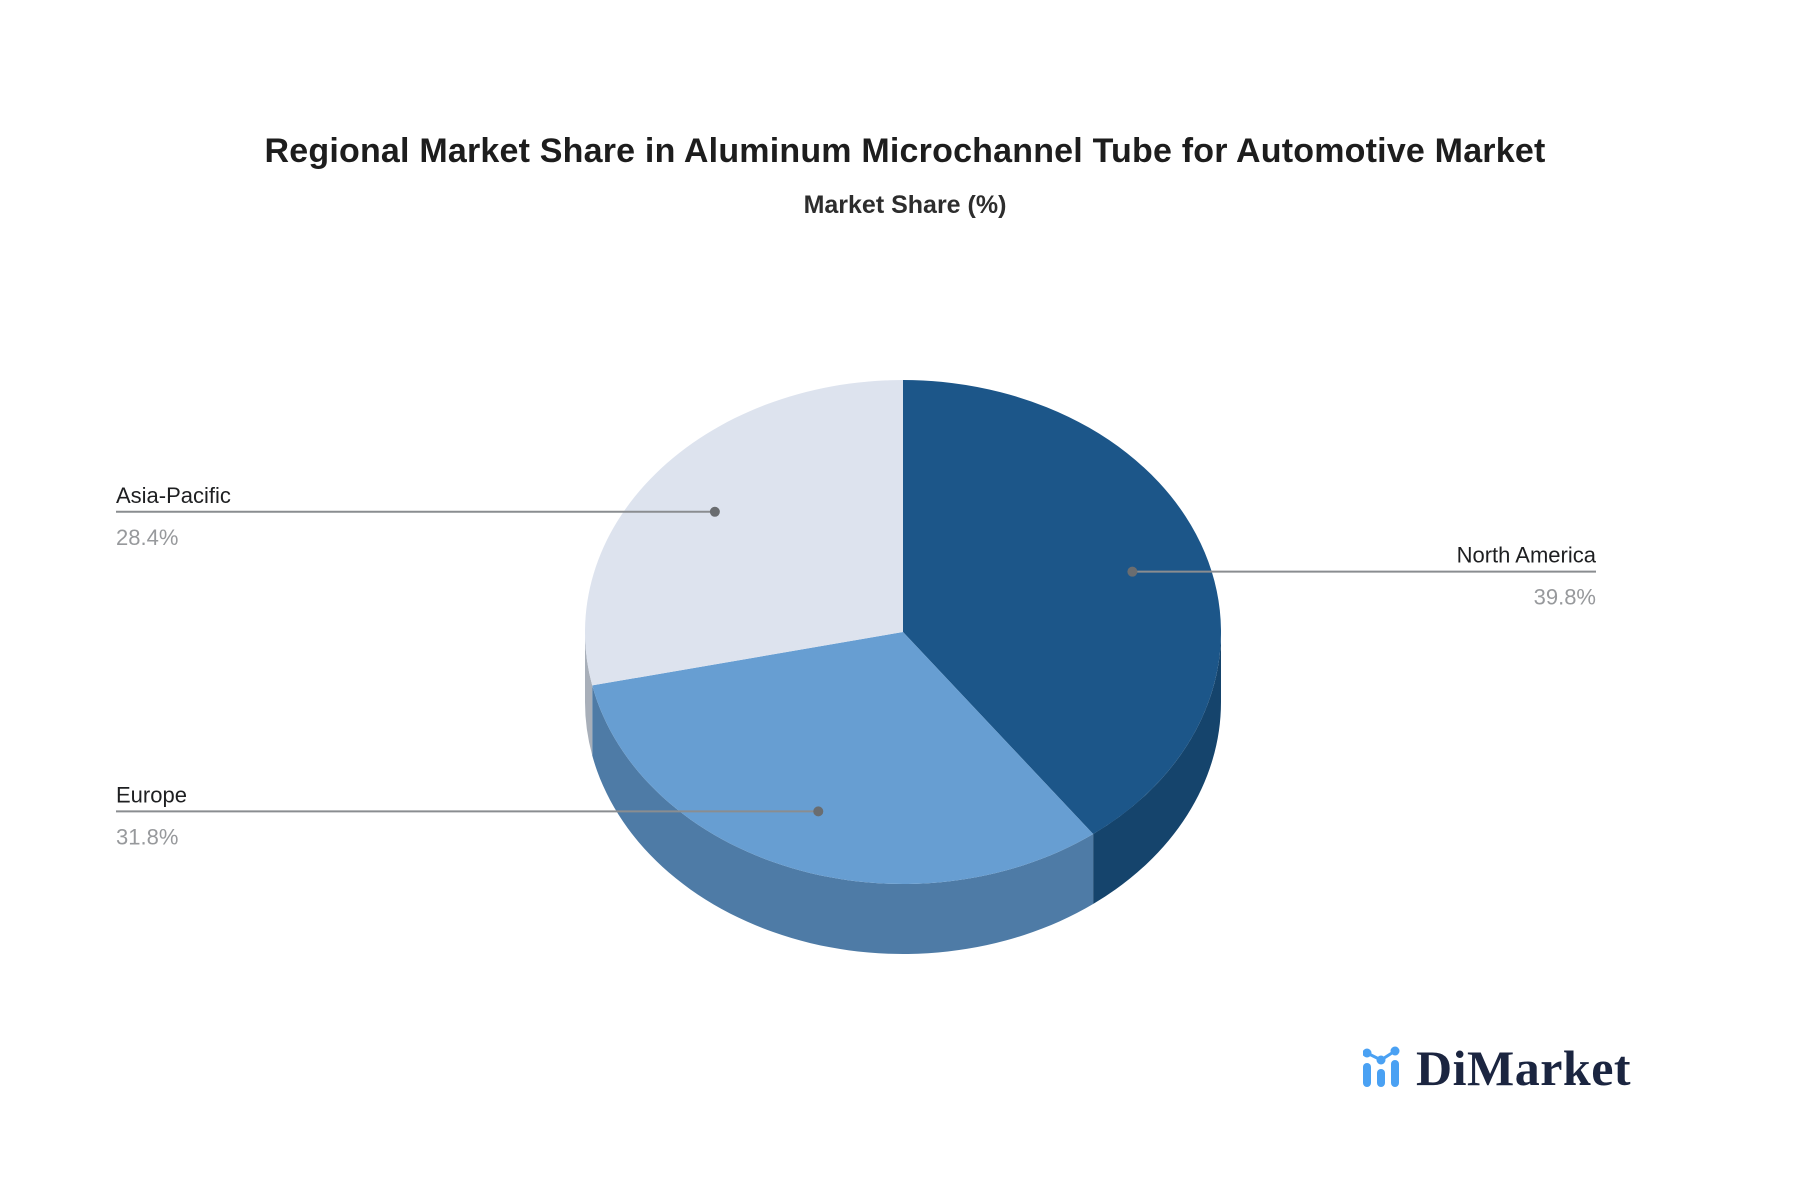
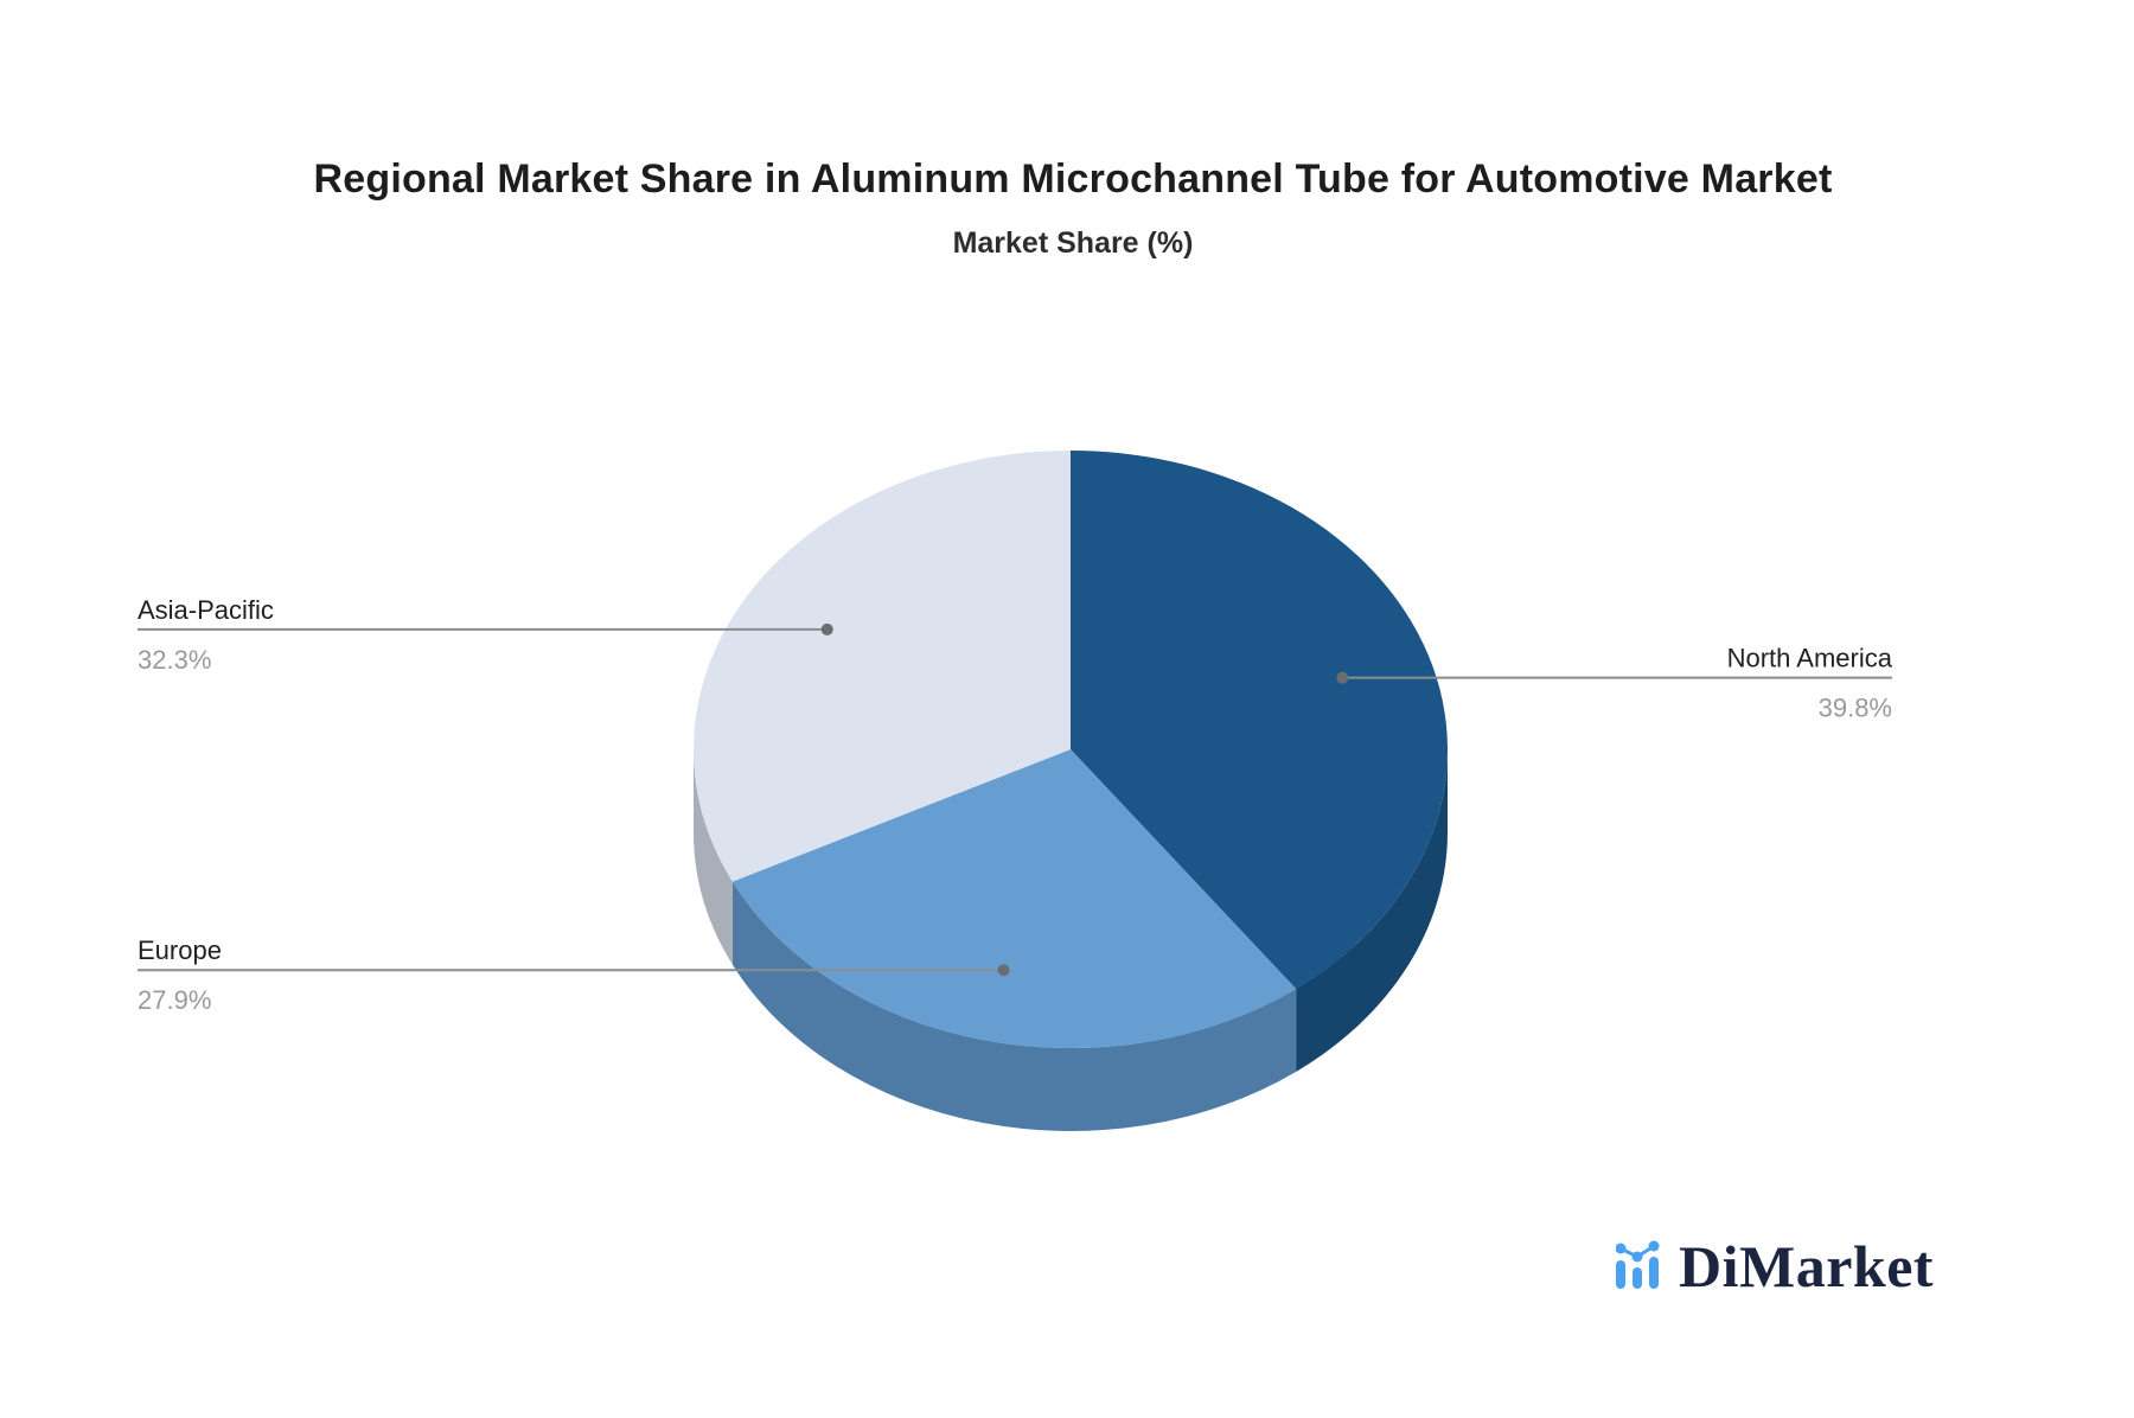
Europe: 31.8% -> 27.9%
Asia-Pacific: 28.4% -> 32.3%
